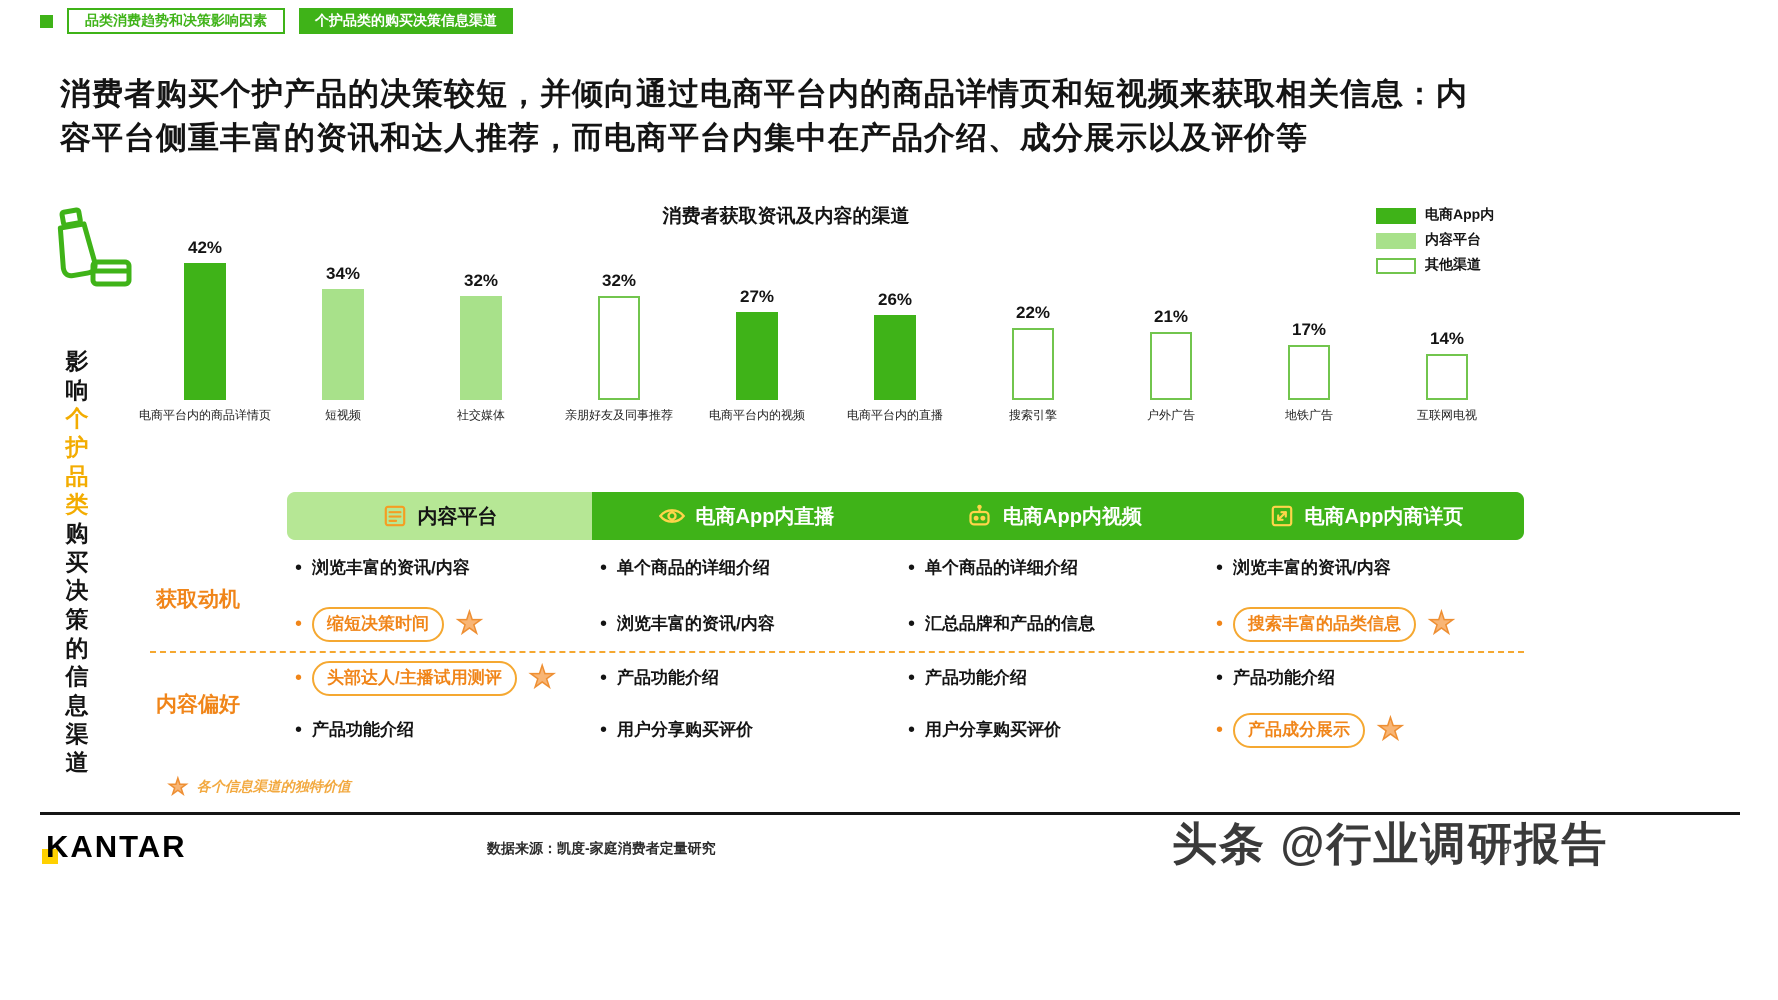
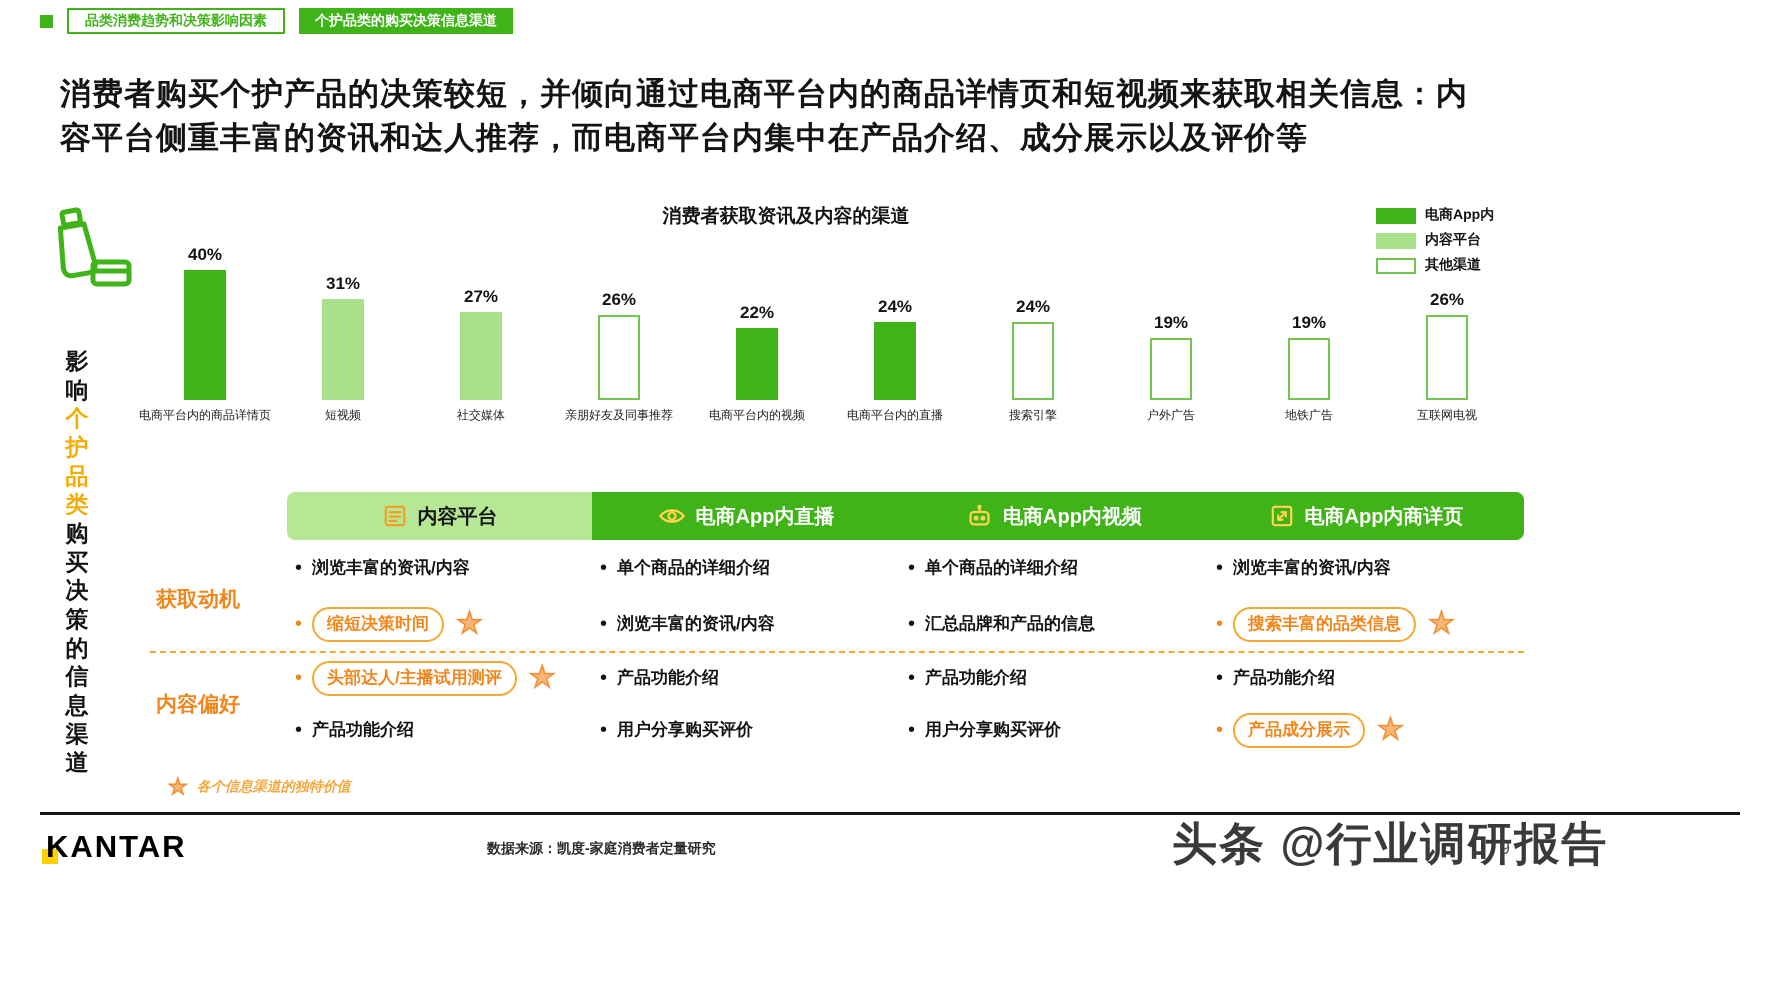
电商平台内的商品详情页: 42% -> 40%
短视频: 34% -> 31%
社交媒体: 32% -> 27%
亲朋好友及同事推荐: 32% -> 26%
电商平台内的视频: 27% -> 22%
电商平台内的直播: 26% -> 24%
搜索引擎: 22% -> 24%
户外广告: 21% -> 19%
地铁广告: 17% -> 19%
互联网电视: 14% -> 26%
